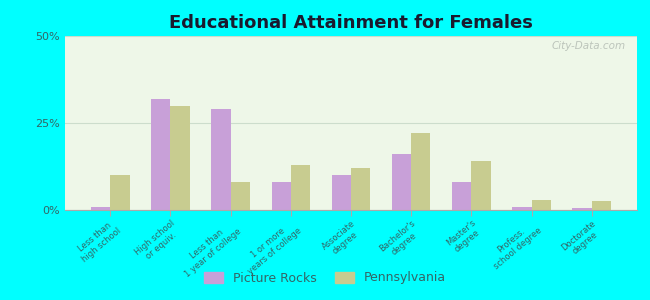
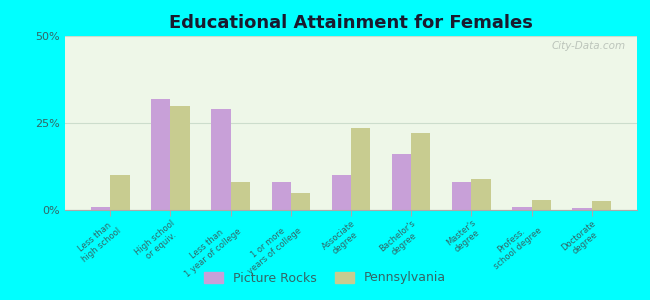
Pennsylvania/1 or more years of college: 13.0% -> 5.0%
Pennsylvania/Associate degree: 12.0% -> 23.5%
Pennsylvania/Master's degree: 14.0% -> 9.0%
